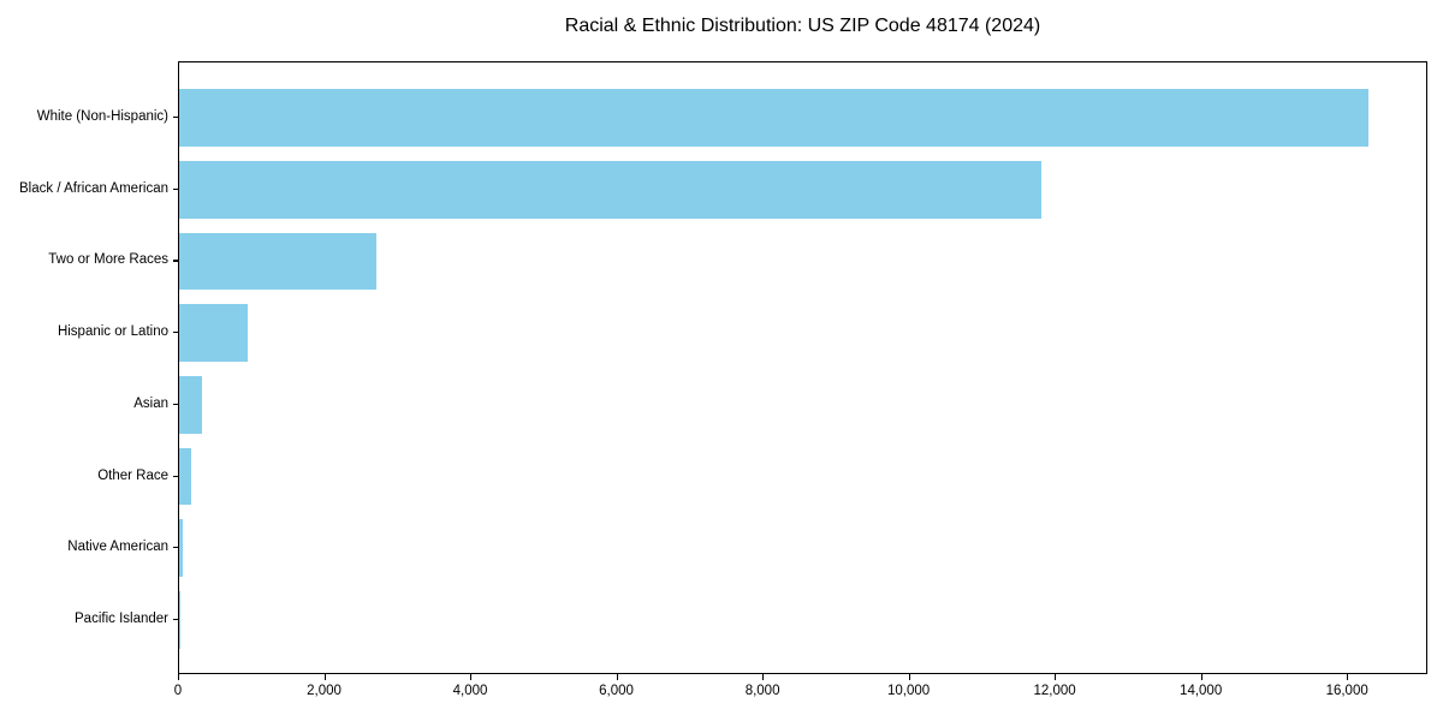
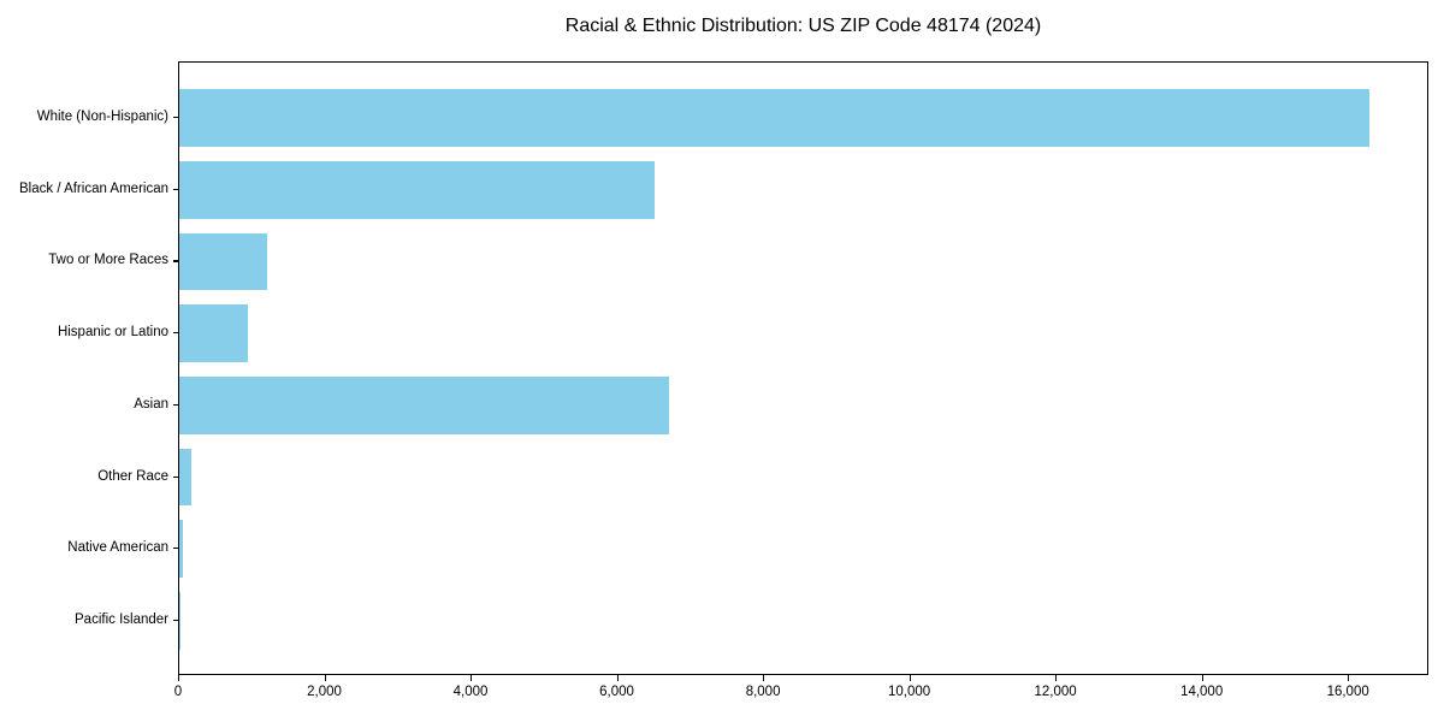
Black / African American: 11800 -> 6500
Two or More Races: 2700 -> 1200
Asian: 300 -> 6700
